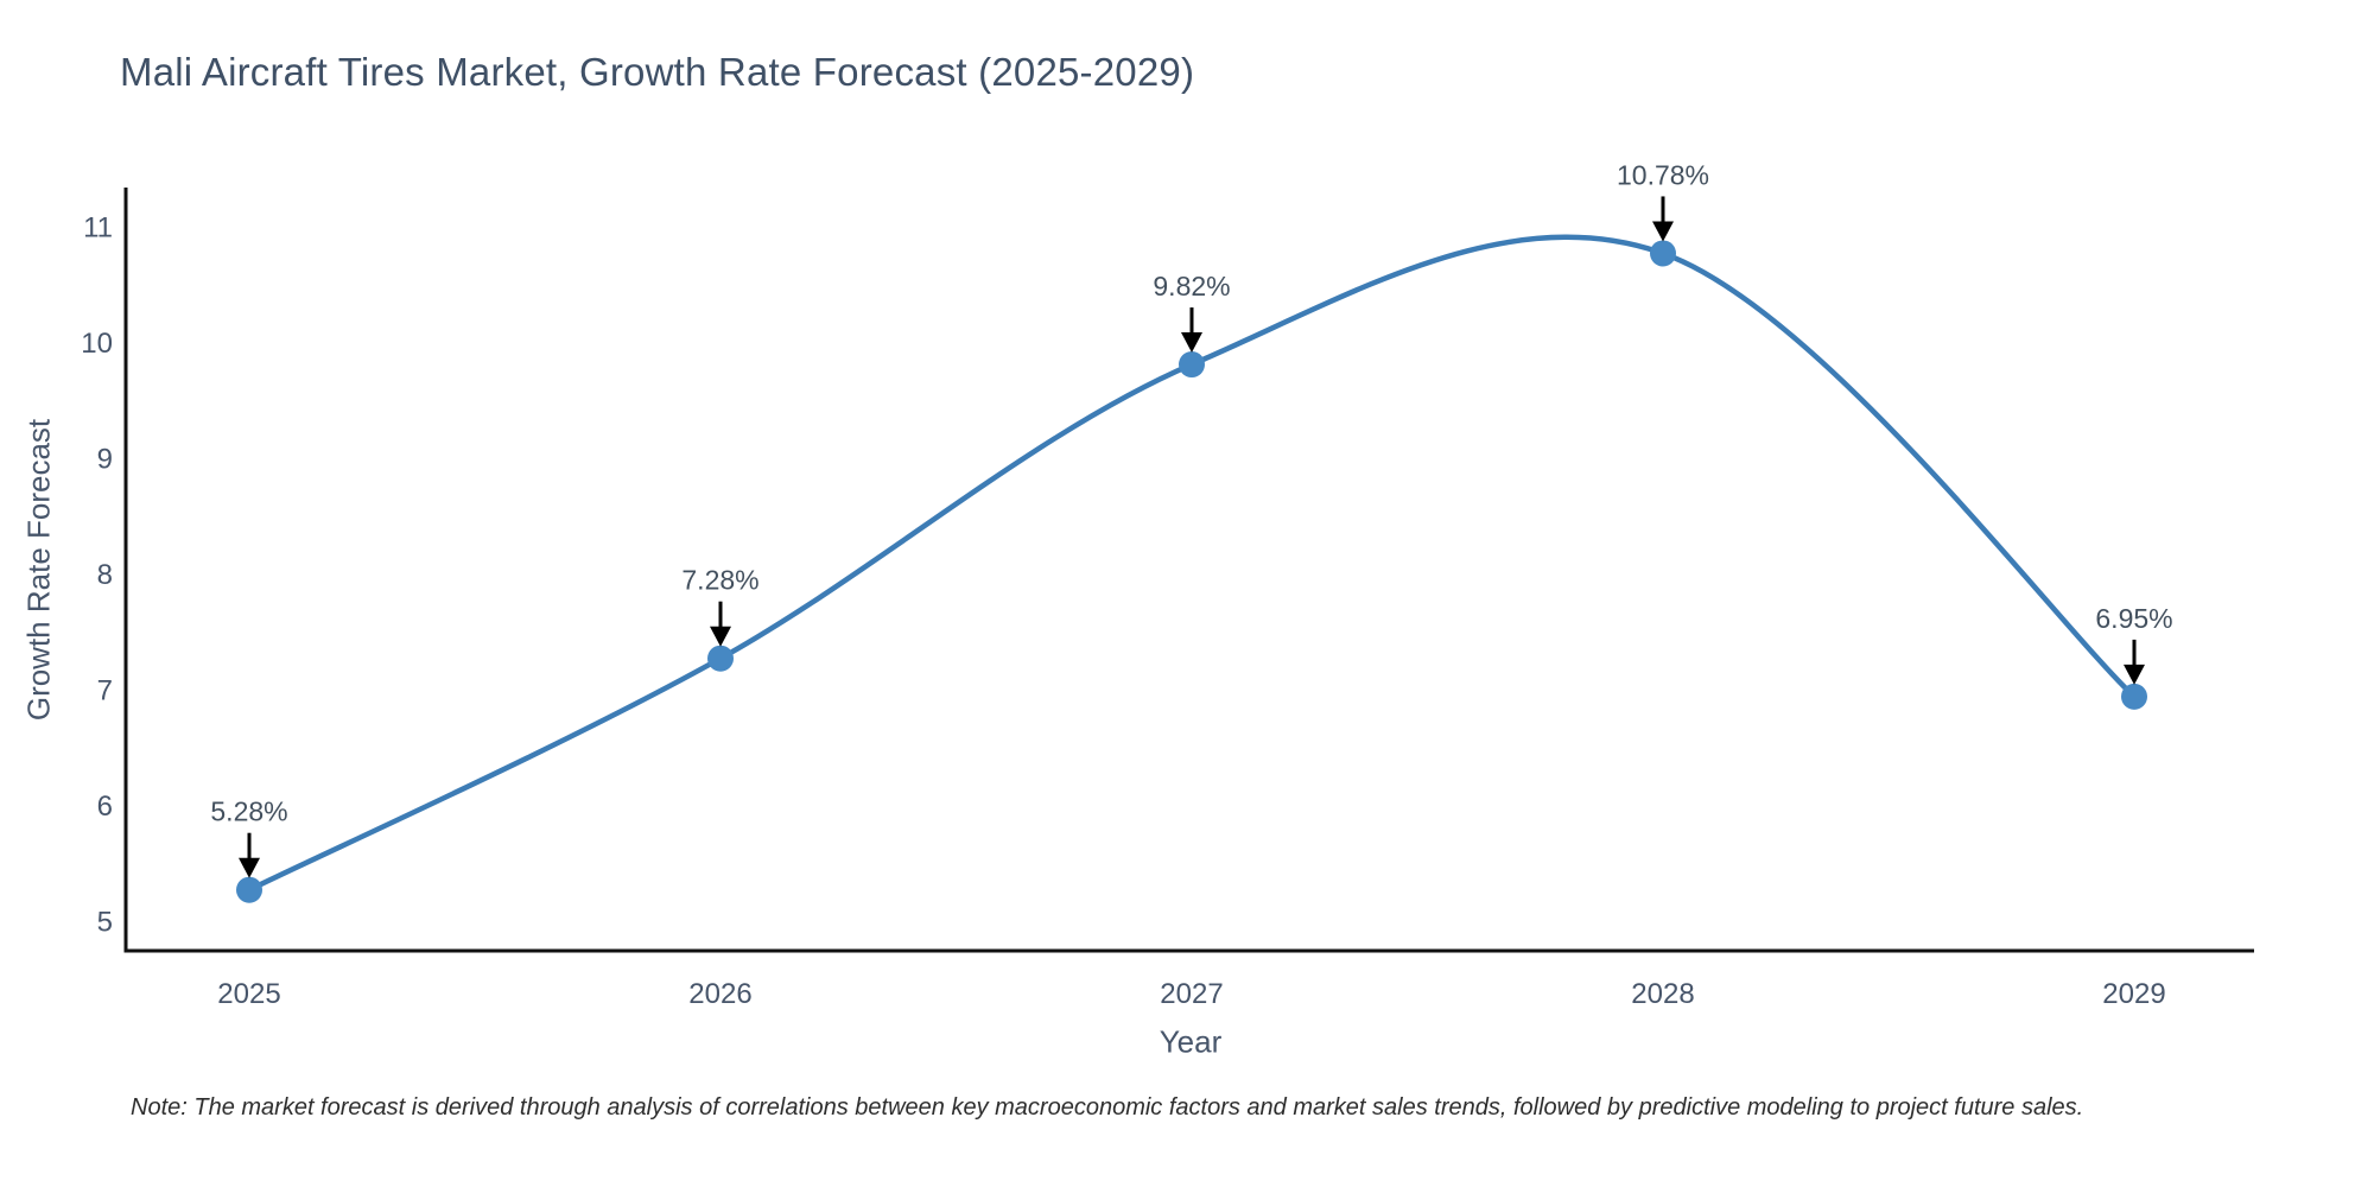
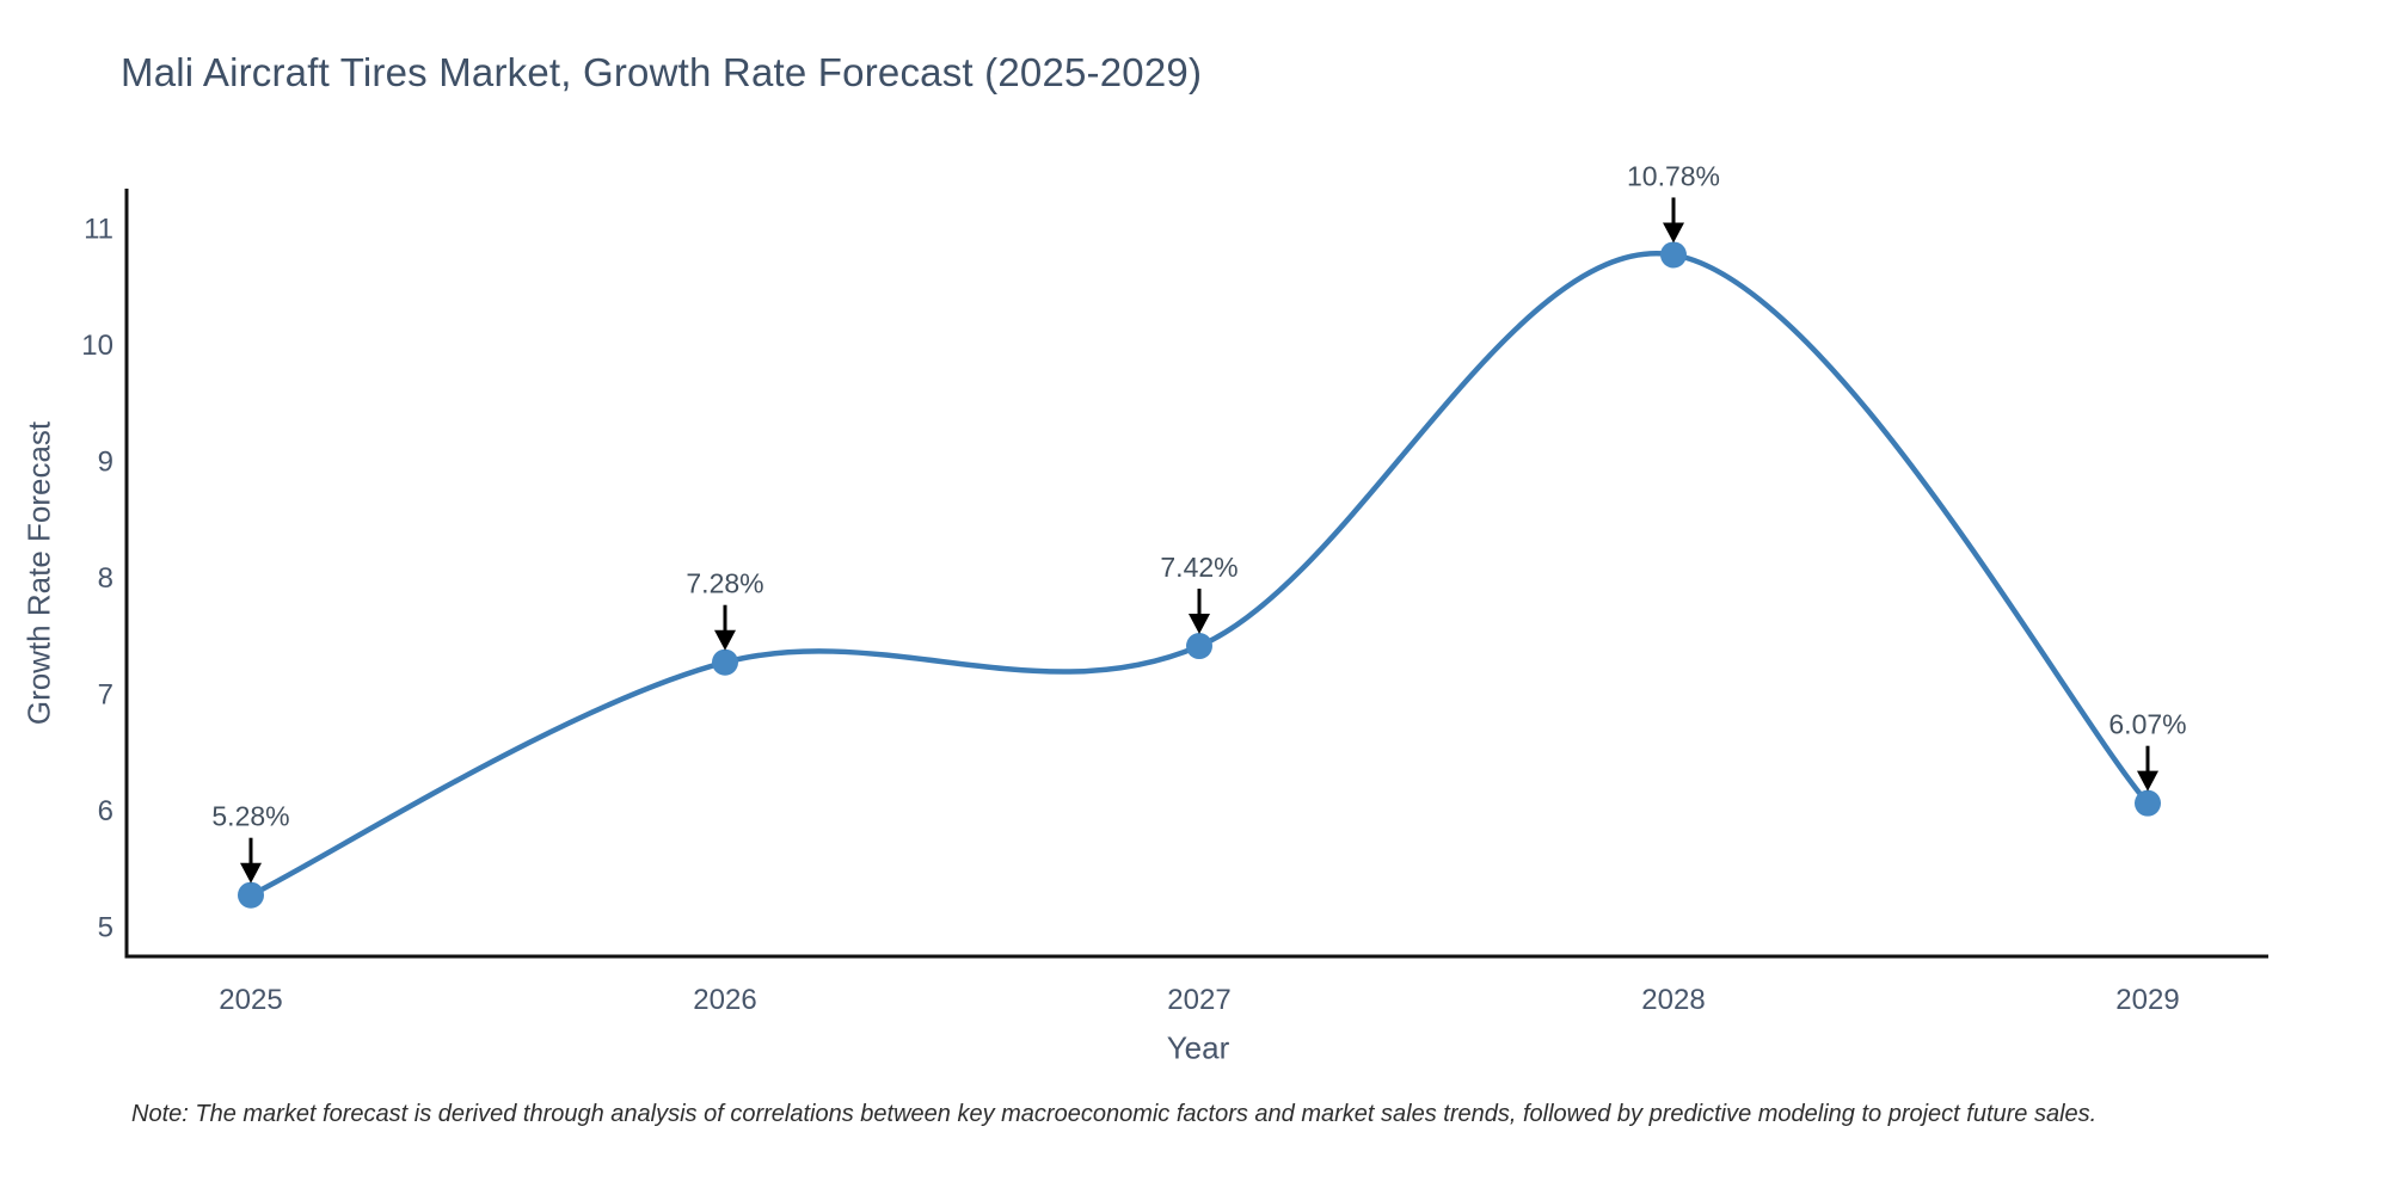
2027: 9.82% -> 7.42%
2029: 6.95% -> 6.07%
